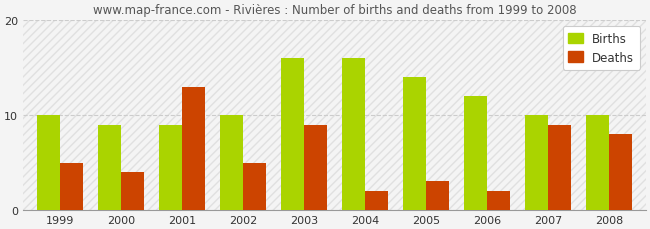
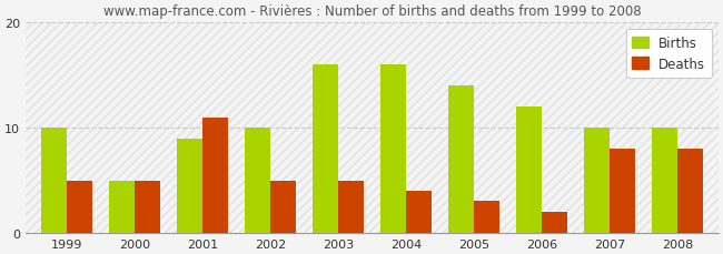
Births/2000: 9 -> 5
Deaths/2000: 4 -> 5
Deaths/2001: 13 -> 11
Deaths/2003: 9 -> 5
Deaths/2004: 2 -> 4
Deaths/2007: 9 -> 8
